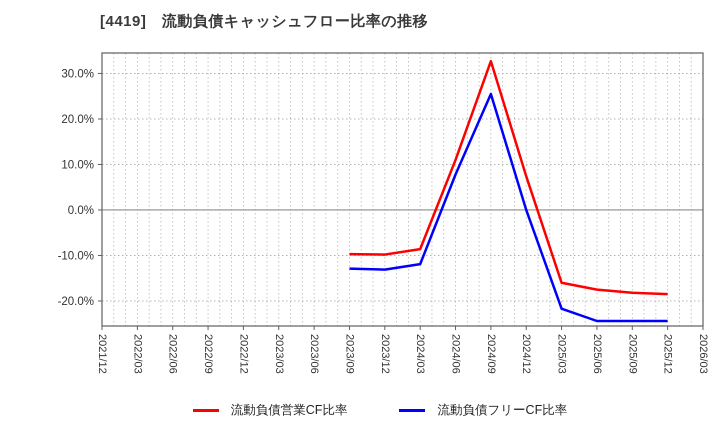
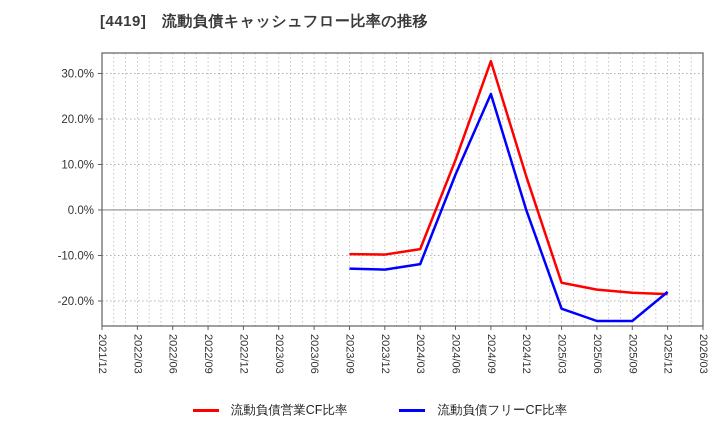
流動負債フリーCF比率/2025/12: -24% -> -18%
